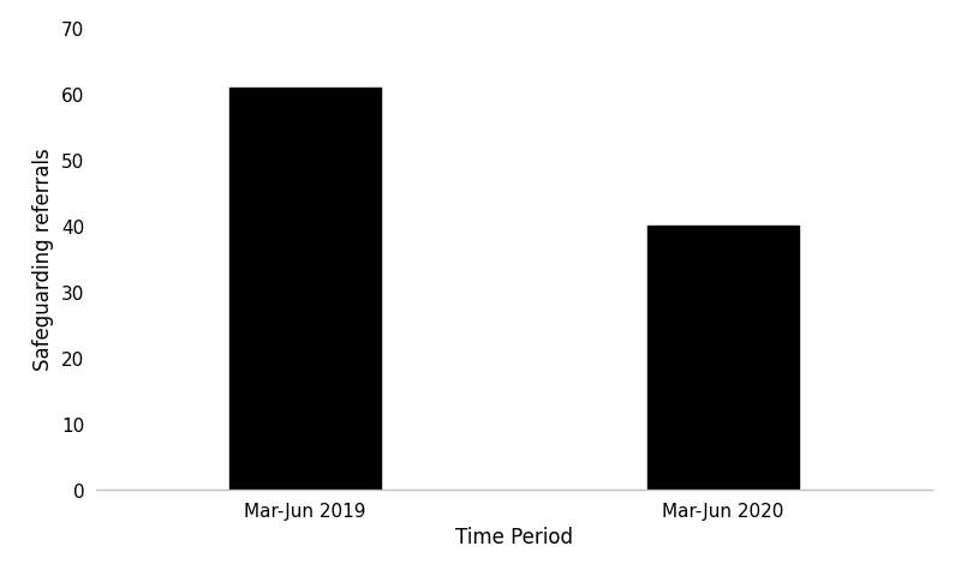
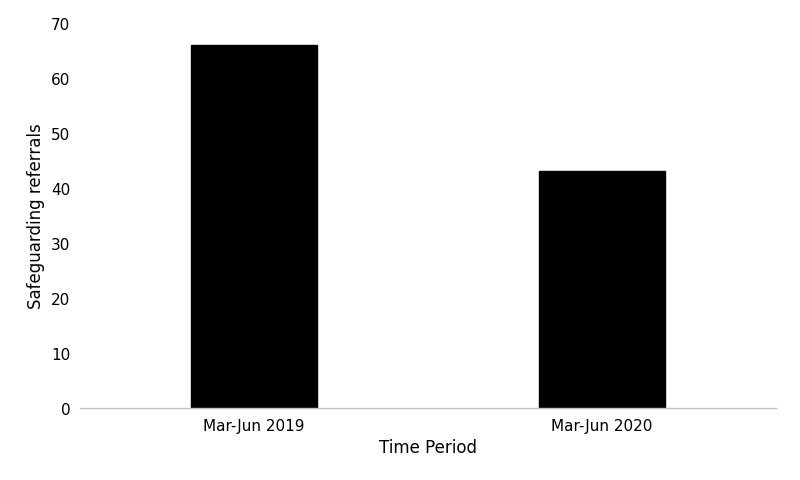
Mar-Jun 2019: 61 -> 66
Mar-Jun 2020: 40 -> 43
